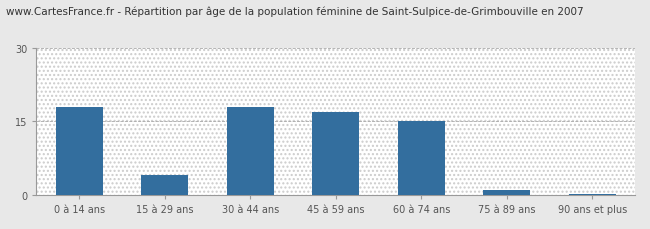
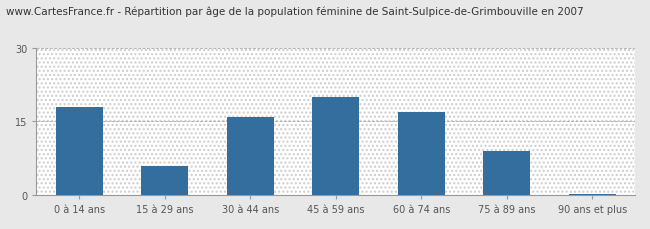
15 à 29 ans: 4.0 -> 6.0
30 à 44 ans: 18.0 -> 16.0
45 à 59 ans: 17.0 -> 20.0
60 à 74 ans: 15.0 -> 17.0
75 à 89 ans: 1.0 -> 9.0
